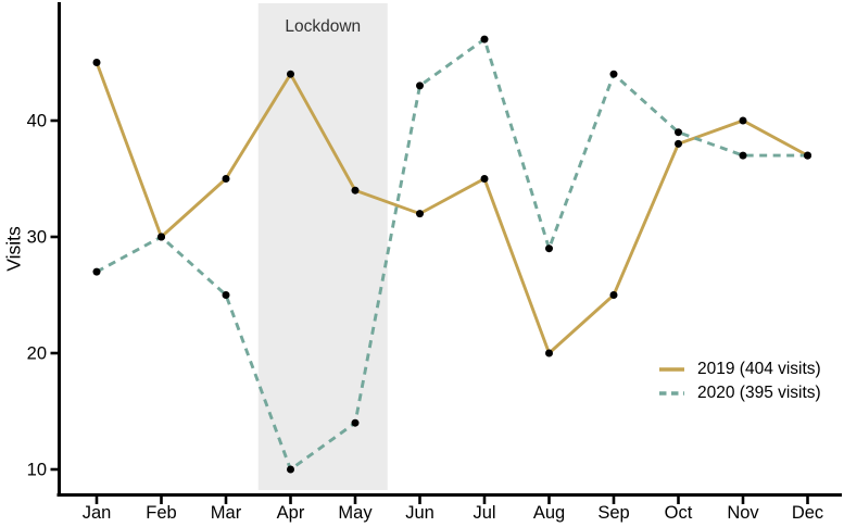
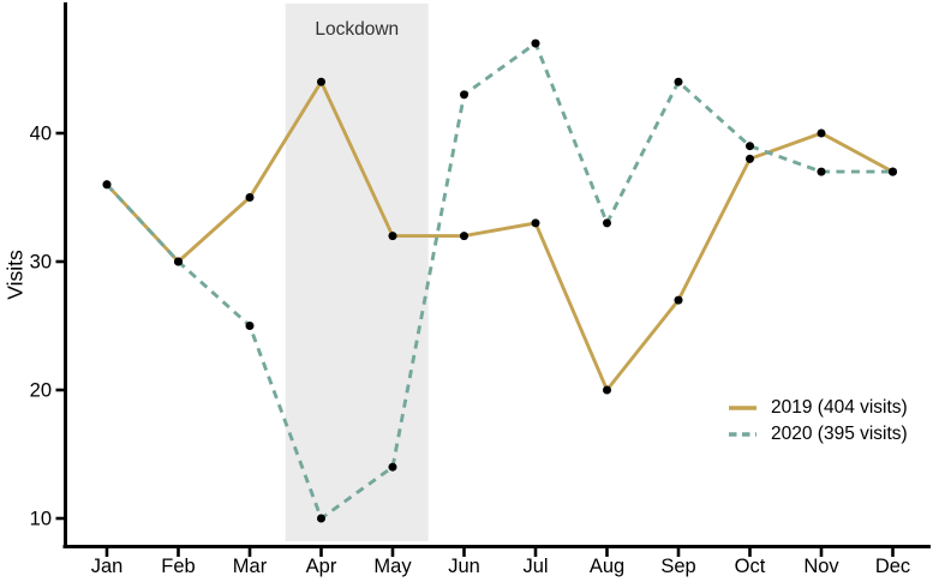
2019 (404 visits)/Jan: 45 -> 36
2020 (395 visits)/Jan: 27 -> 36
2019 (404 visits)/May: 34 -> 32
2019 (404 visits)/Jul: 35 -> 33
2020 (395 visits)/Aug: 29 -> 33
2019 (404 visits)/Sep: 25 -> 27
